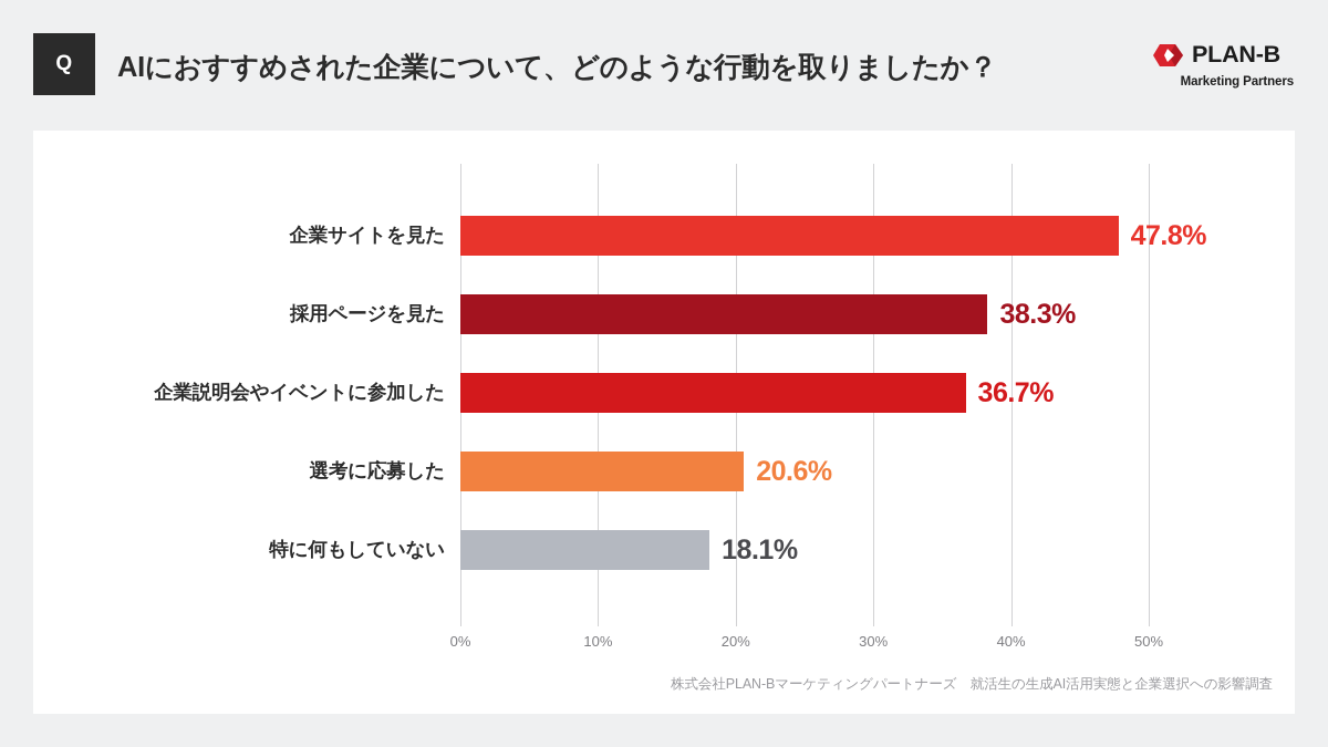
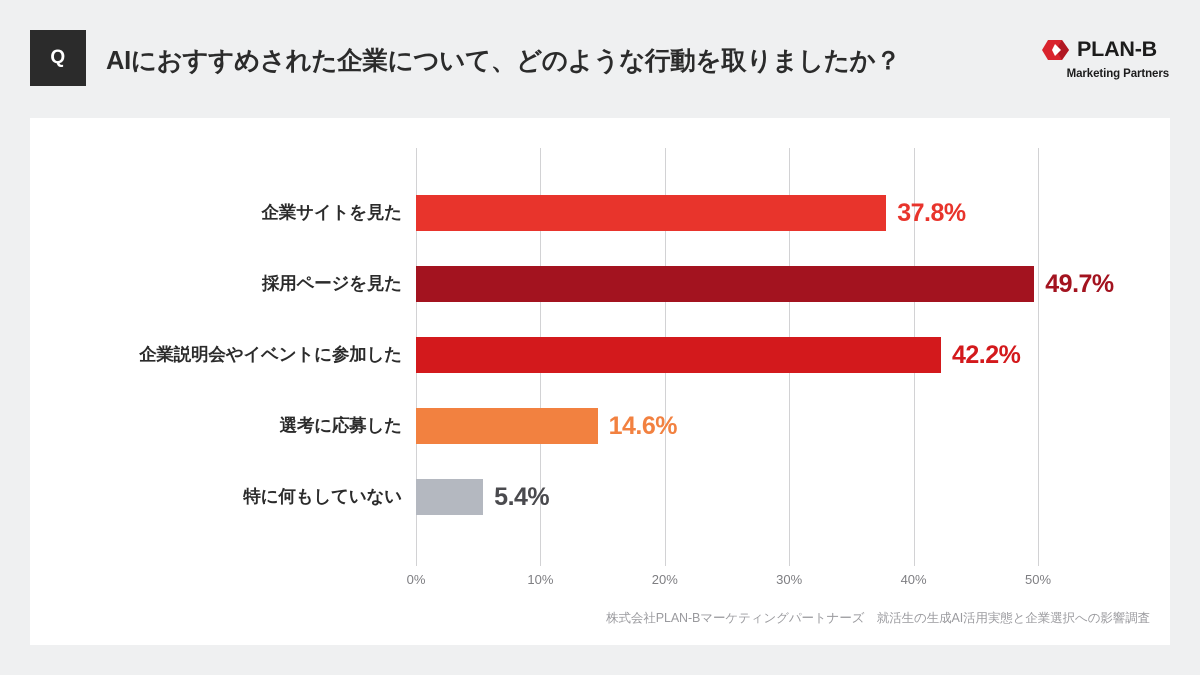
企業サイトを見た: 47.8% -> 37.8%
採用ページを見た: 38.3% -> 49.7%
企業説明会やイベントに参加した: 36.7% -> 42.2%
選考に応募した: 20.6% -> 14.6%
特に何もしていない: 18.1% -> 5.4%
